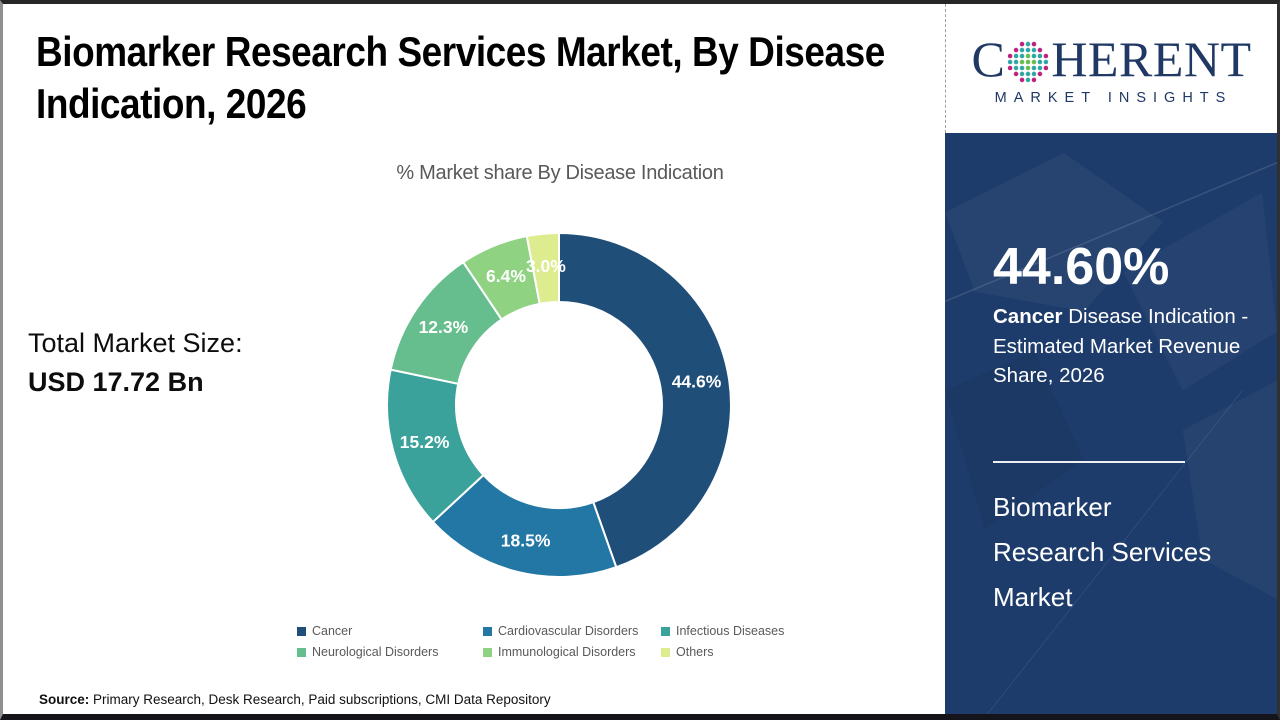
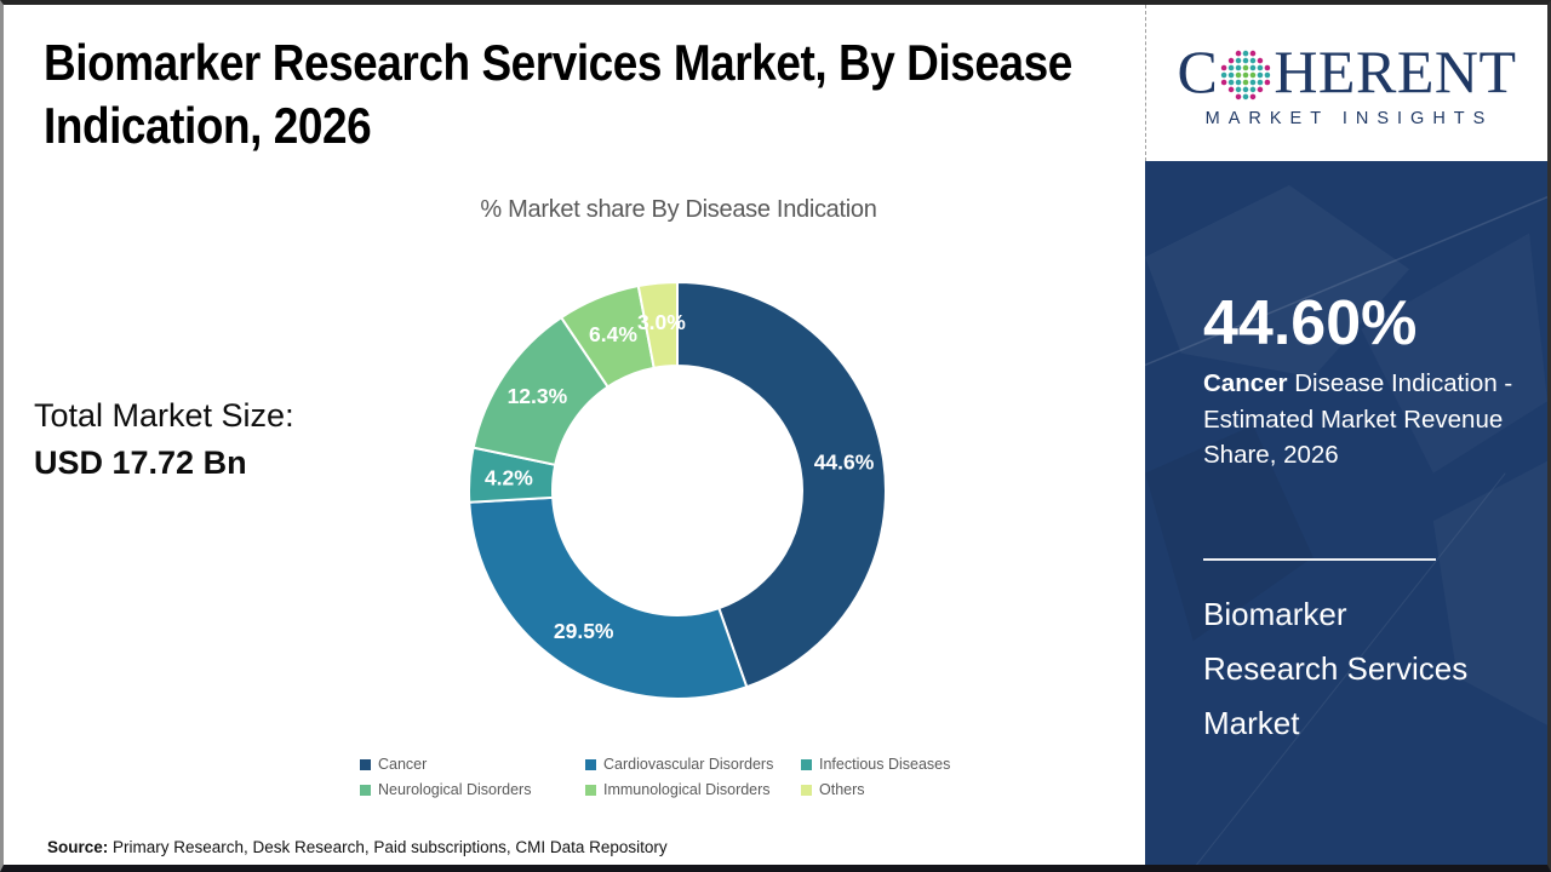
Cardiovascular Disorders: 18.5% -> 29.5%
Infectious Diseases: 15.2% -> 4.2%
